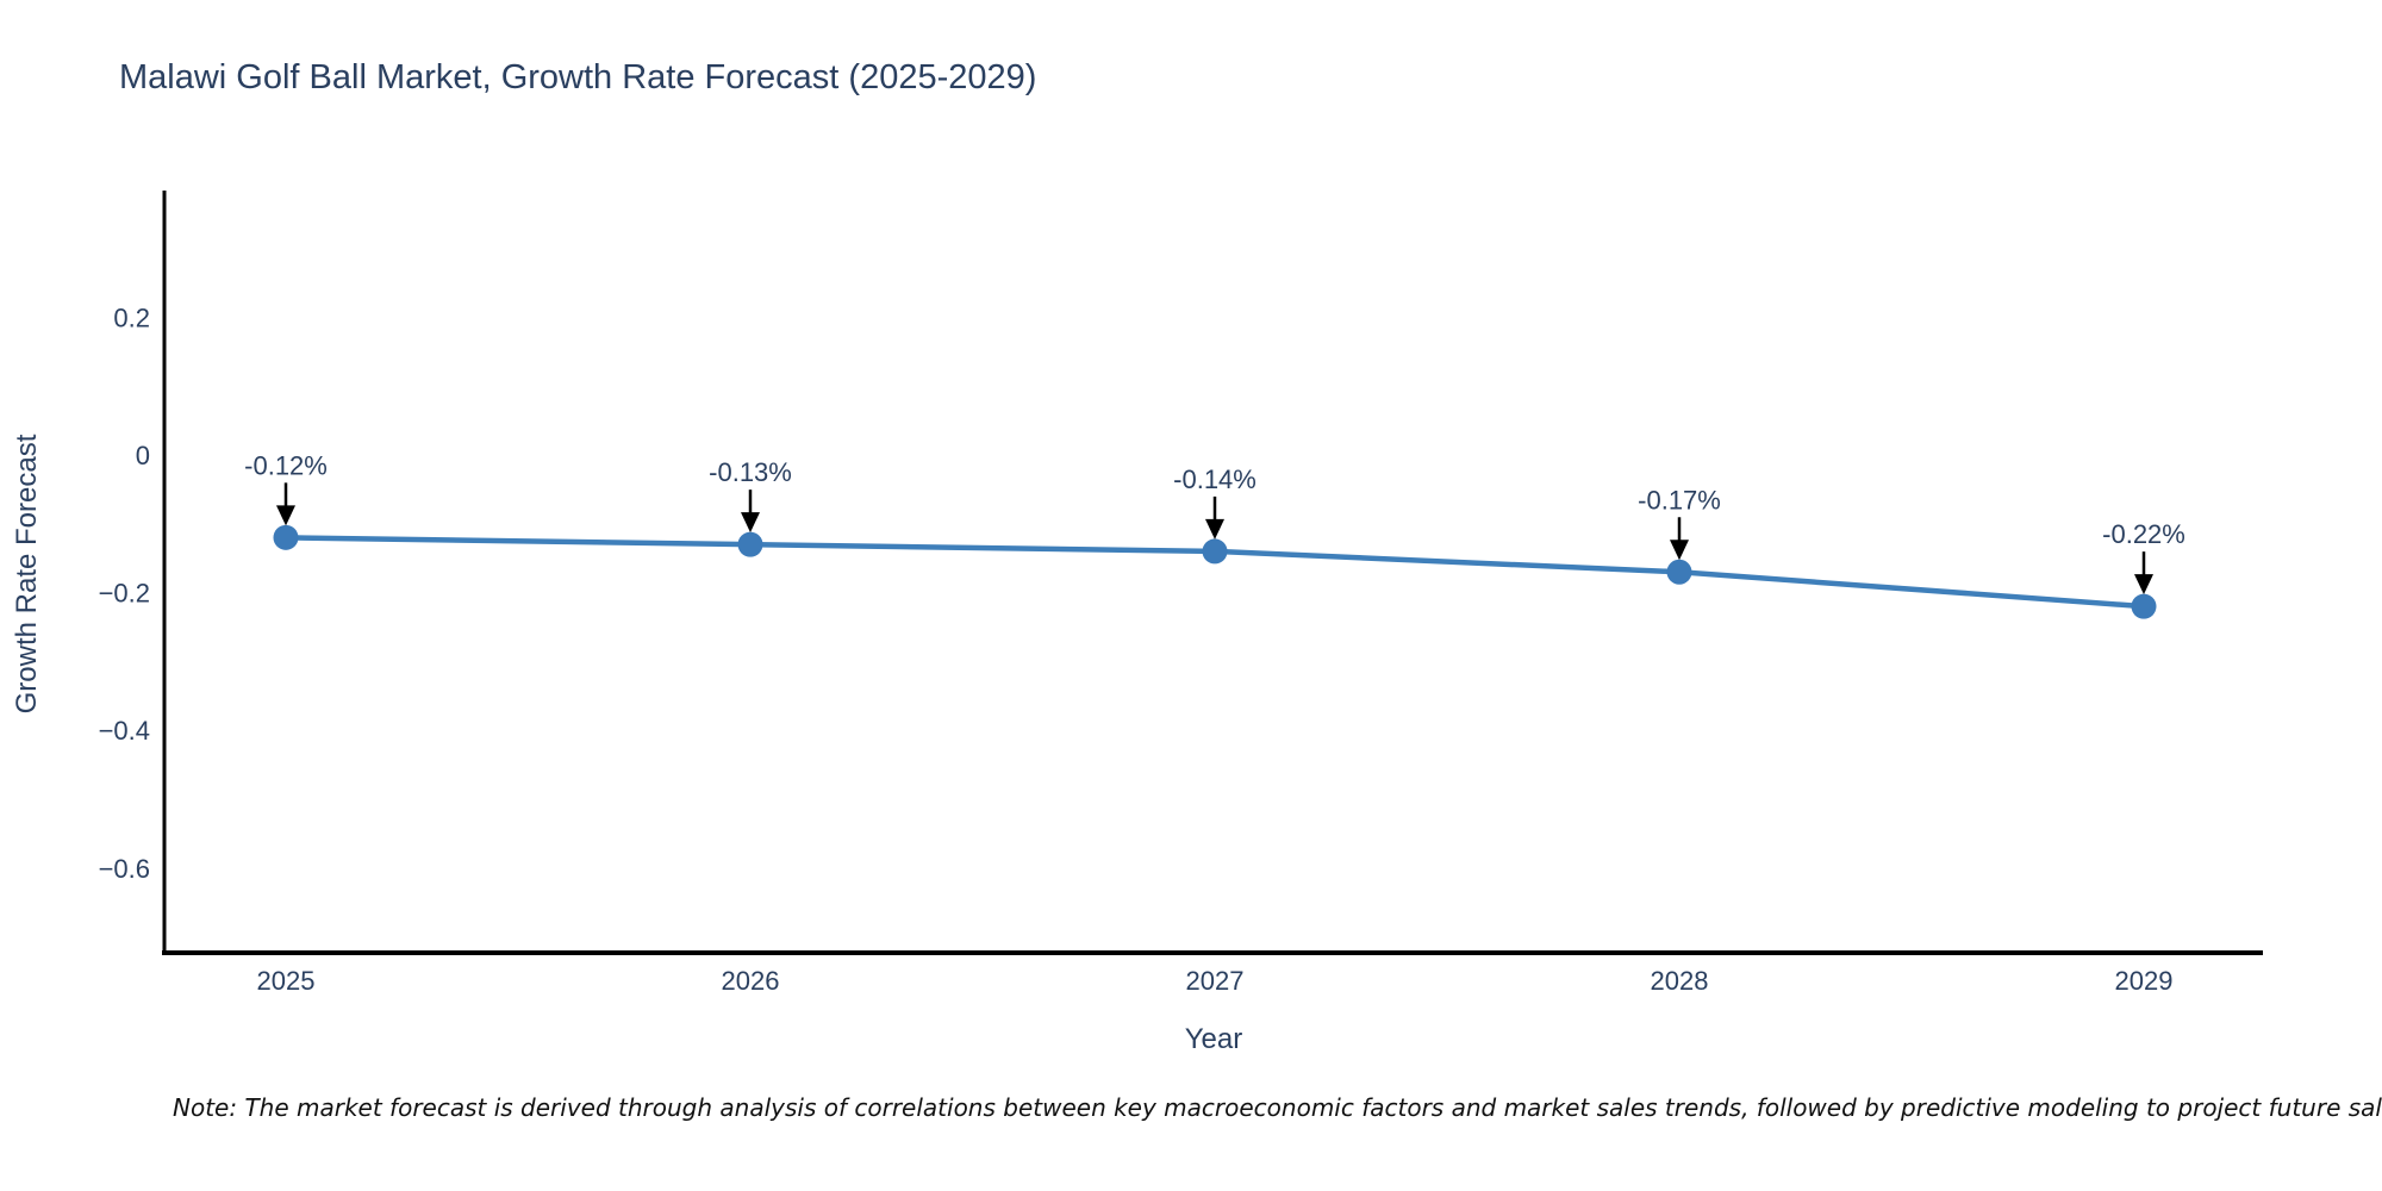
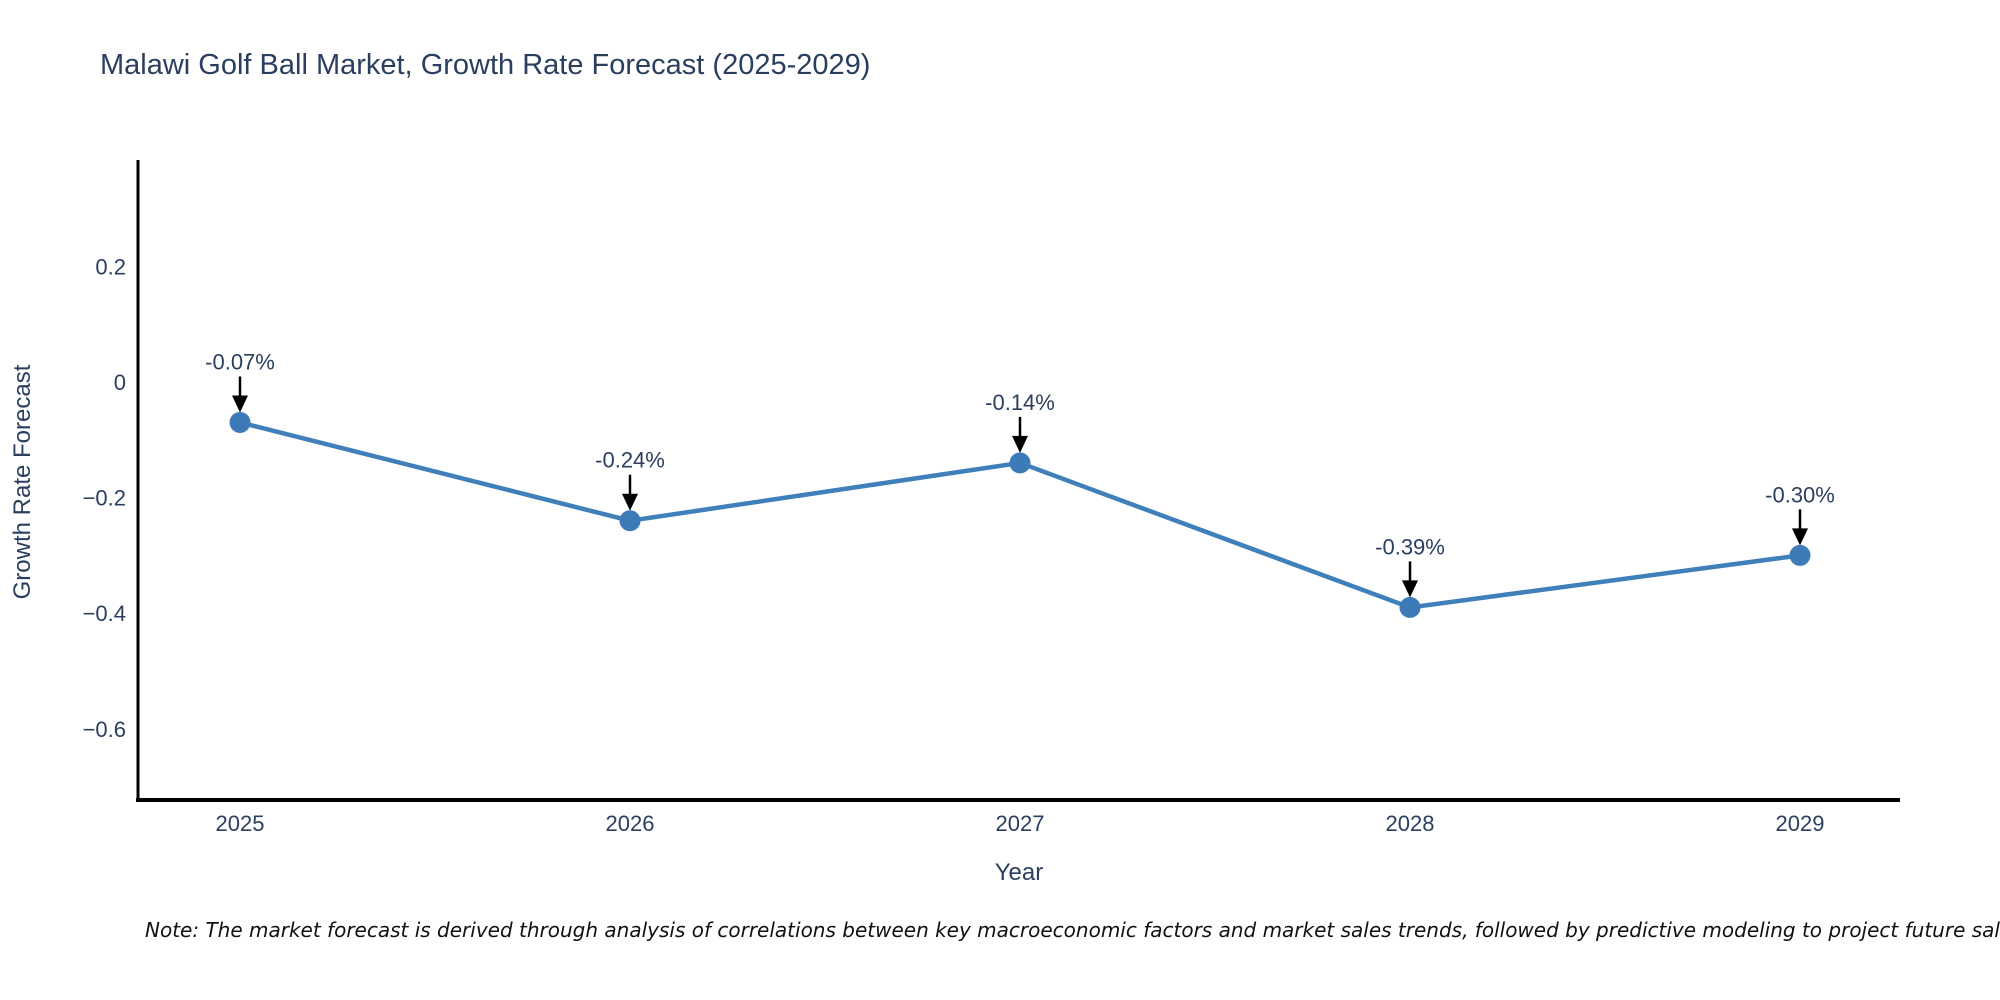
2025: -0.12% -> -0.07%
2026: -0.13% -> -0.24%
2028: -0.17% -> -0.39%
2029: -0.22% -> -0.30%
